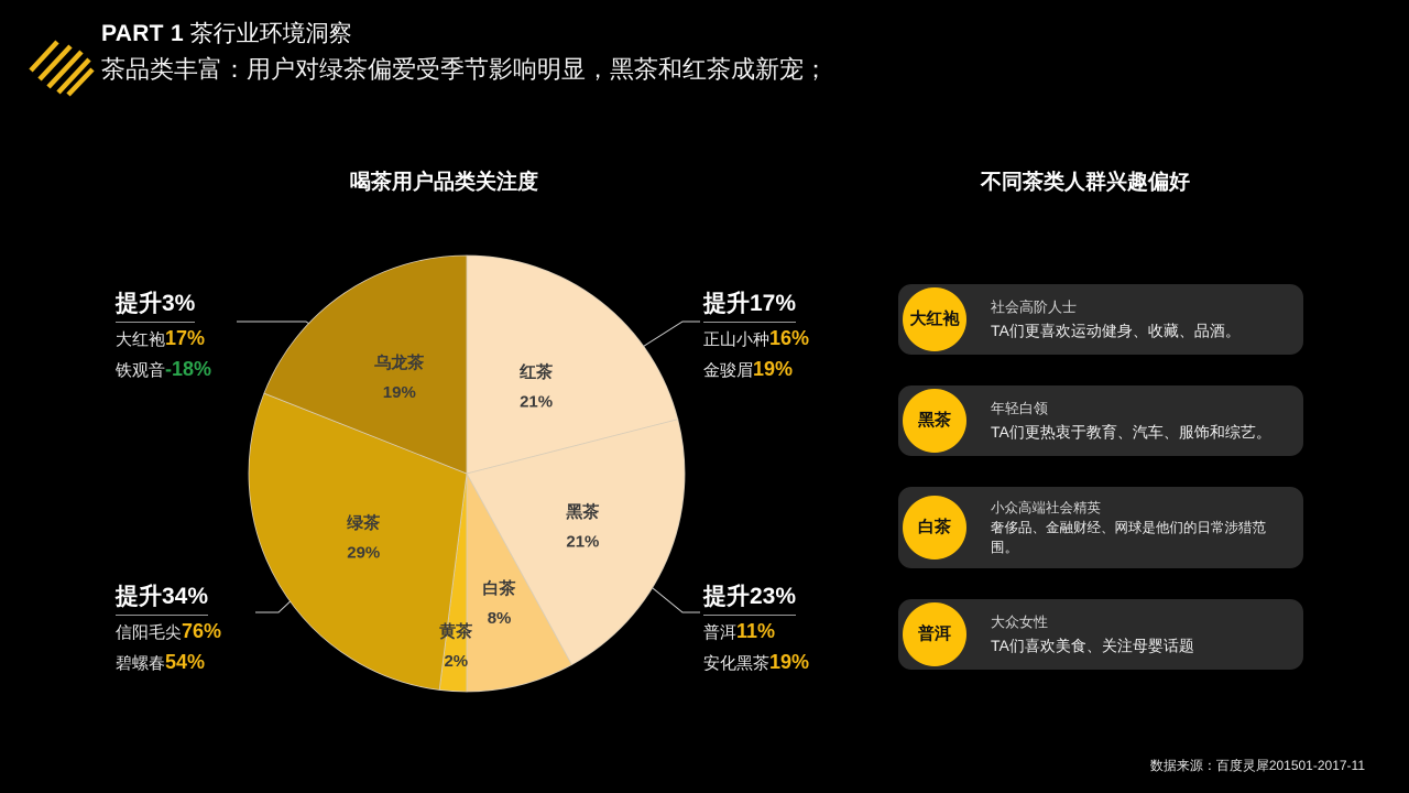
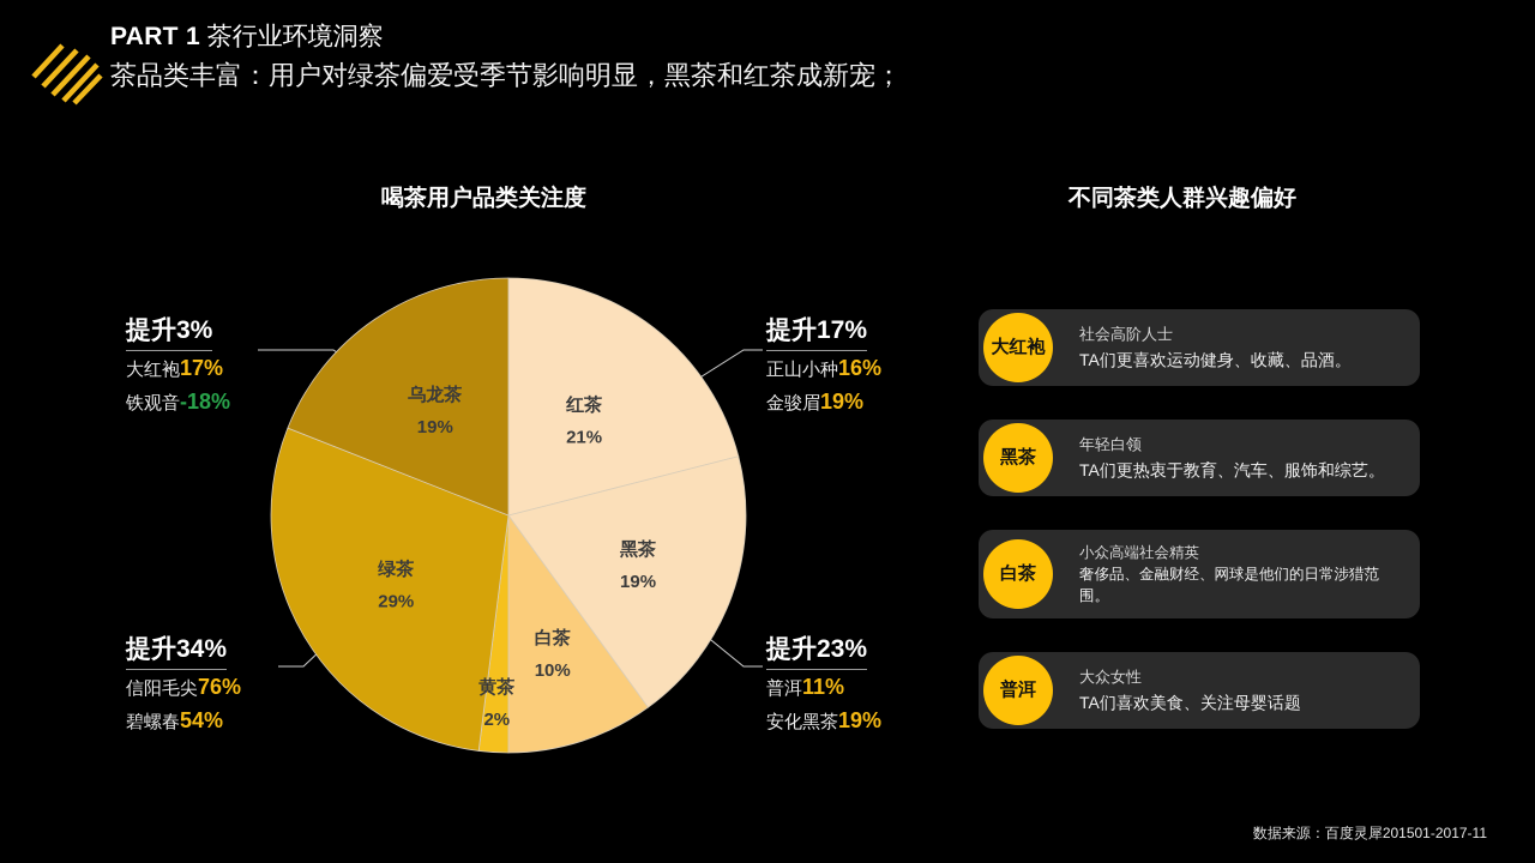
黑茶: 21% -> 19%
白茶: 8% -> 10%
